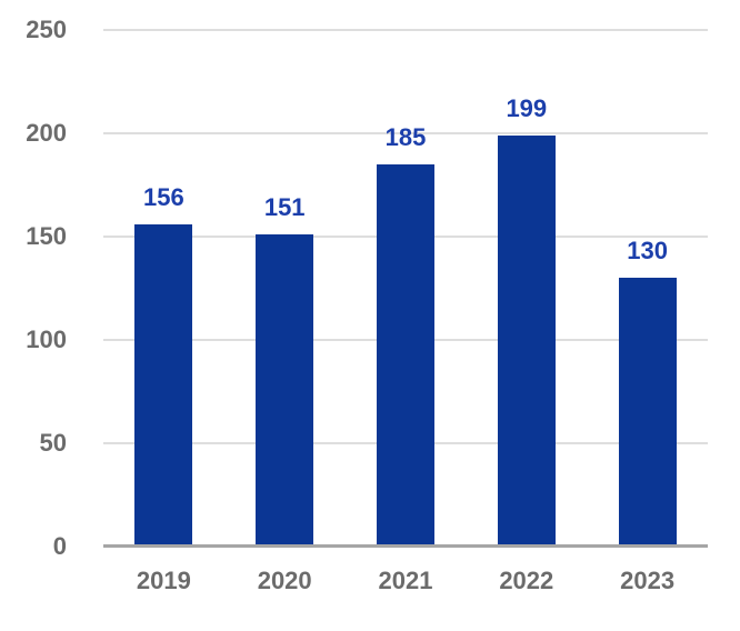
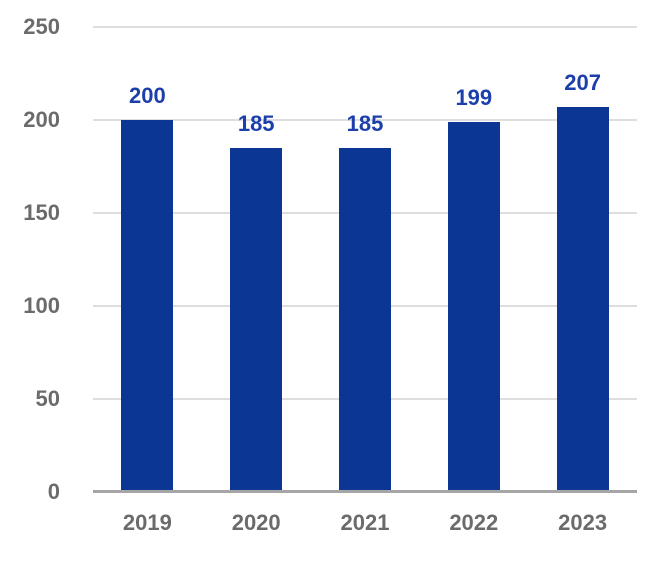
2019: 156 -> 200
2020: 151 -> 185
2023: 130 -> 207
